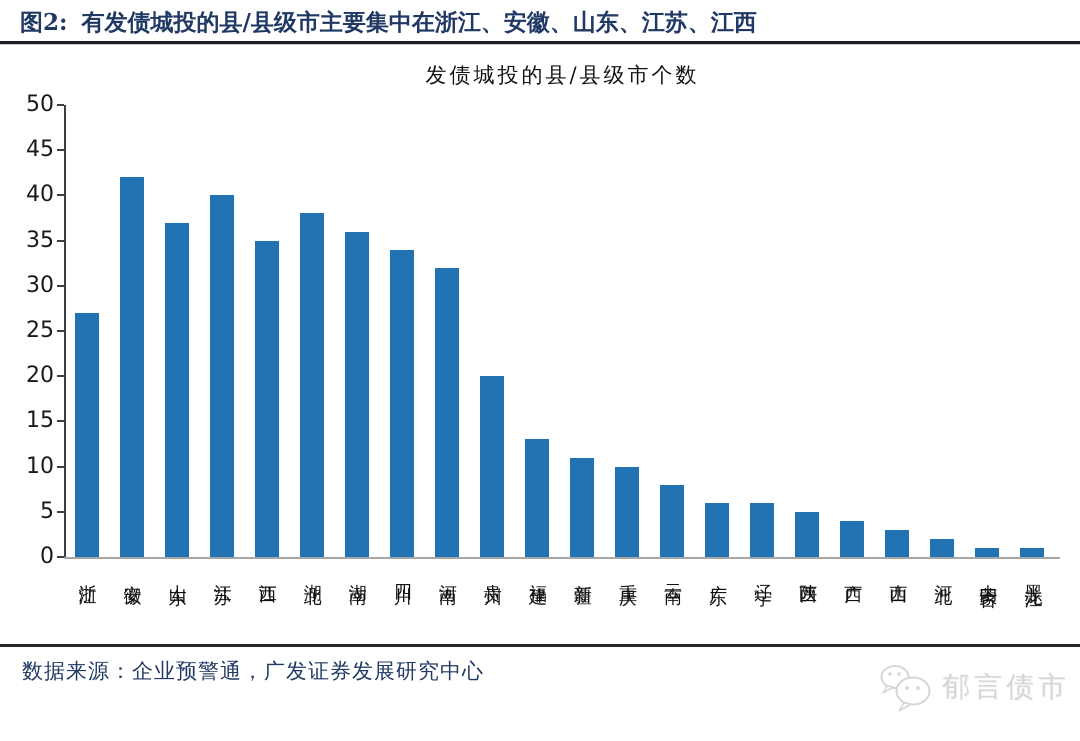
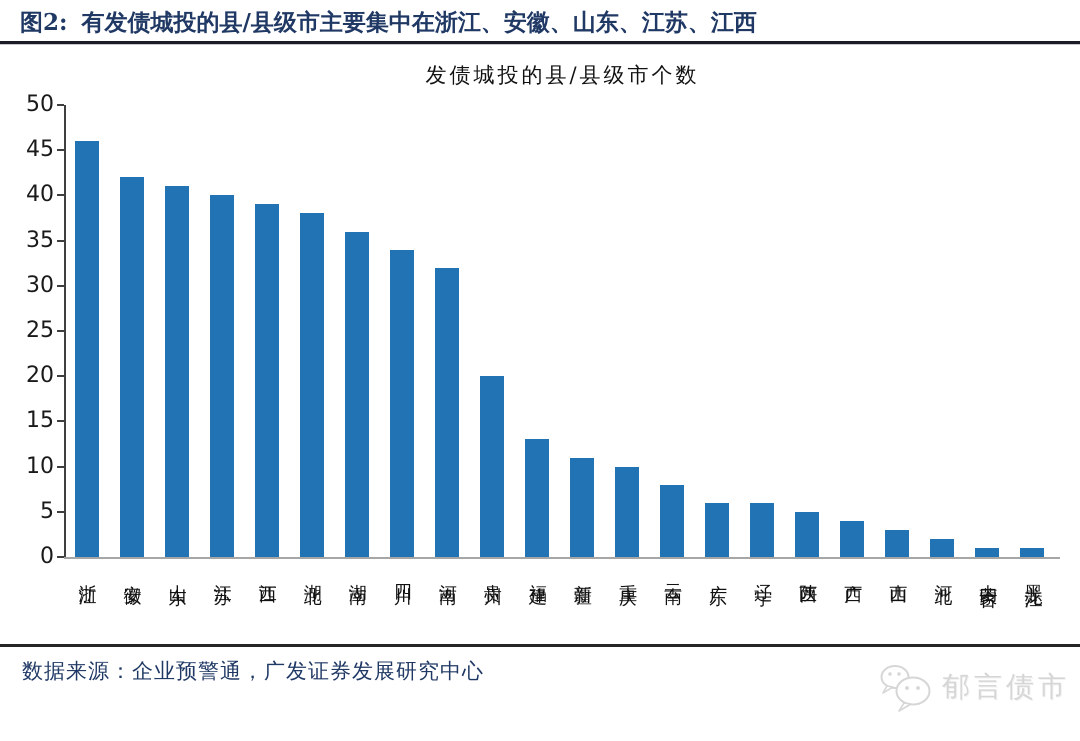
浙江: 27 -> 46
山东: 37 -> 41
江西: 35 -> 39
